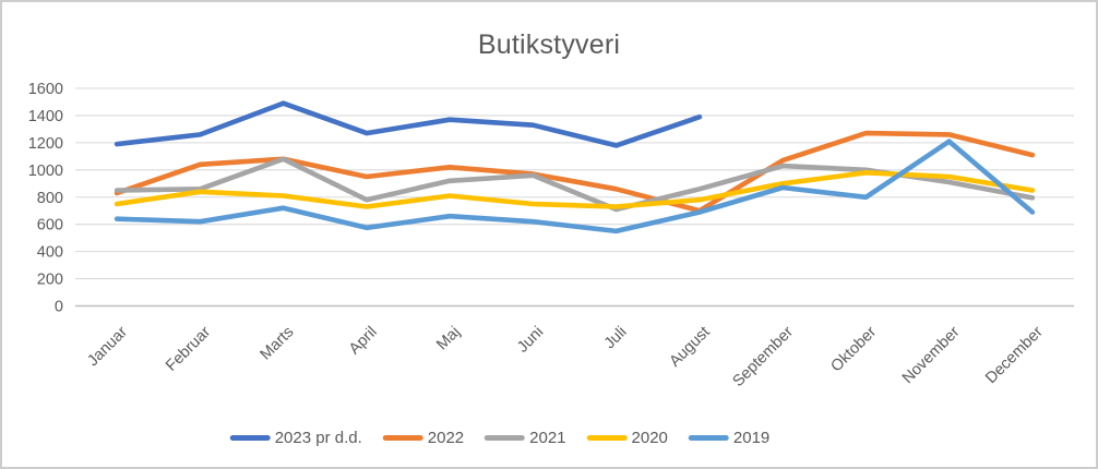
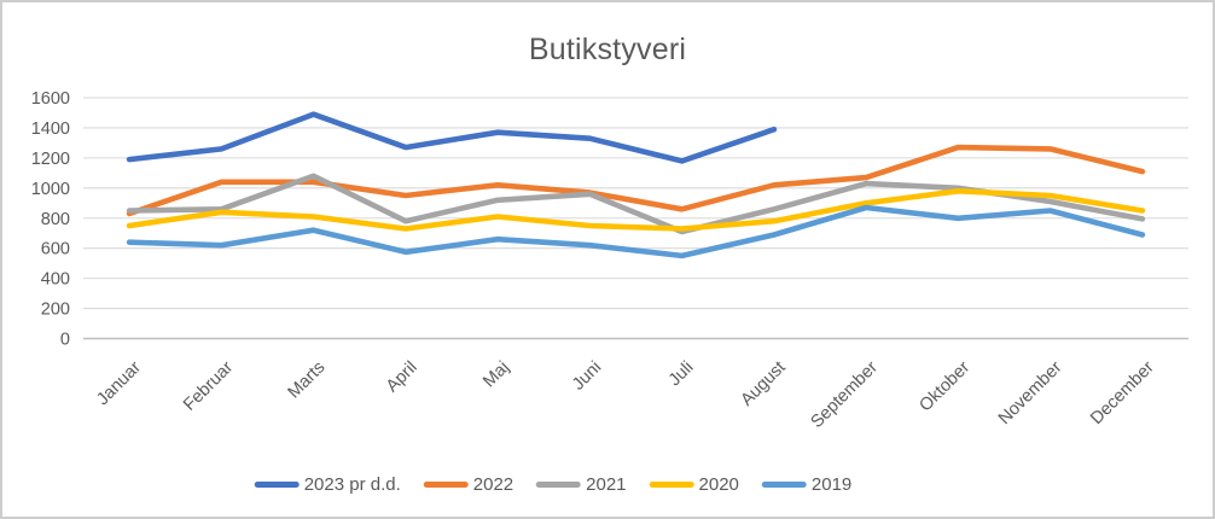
2022/Marts: 1080 -> 1040
2022/August: 700 -> 1020
2019/November: 1210 -> 850
